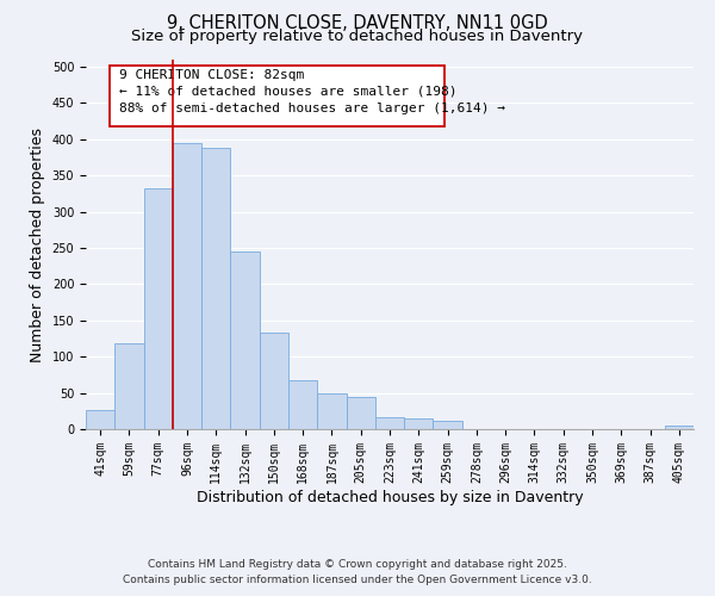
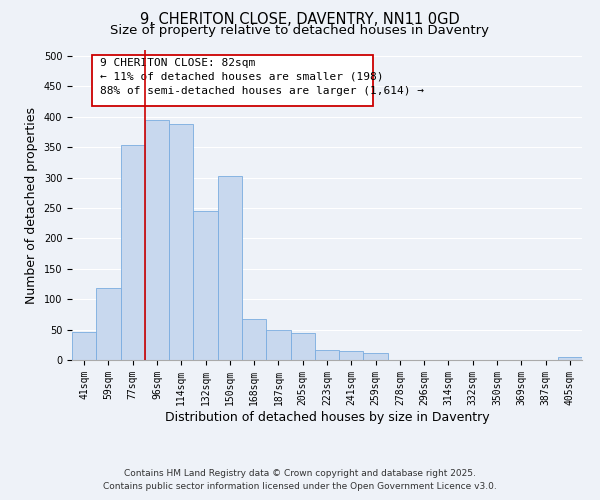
41sqm: 27 -> 46
77sqm: 333 -> 354
150sqm: 133 -> 302
